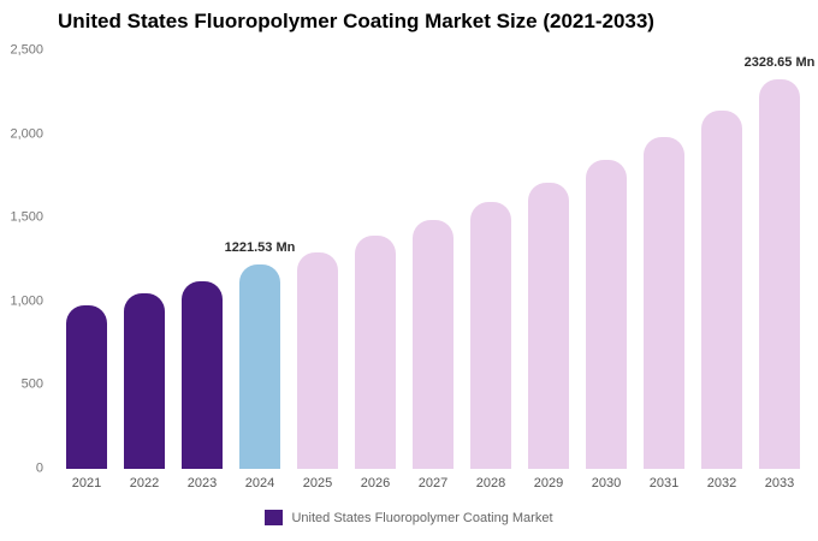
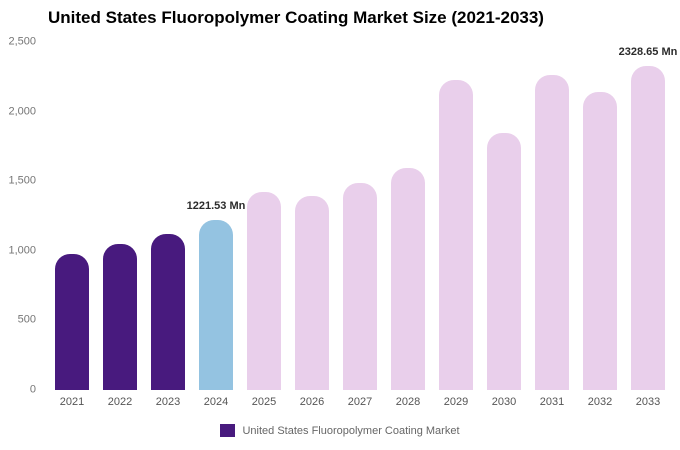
2025: 1300 -> 1420
2029: 1710 -> 2230
2031: 1980 -> 2260
